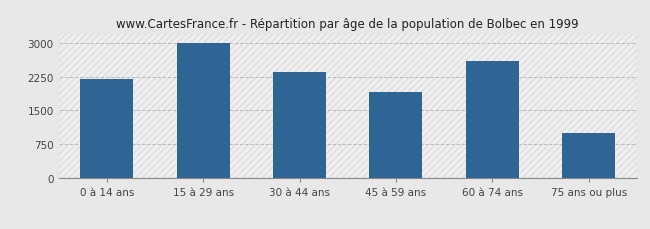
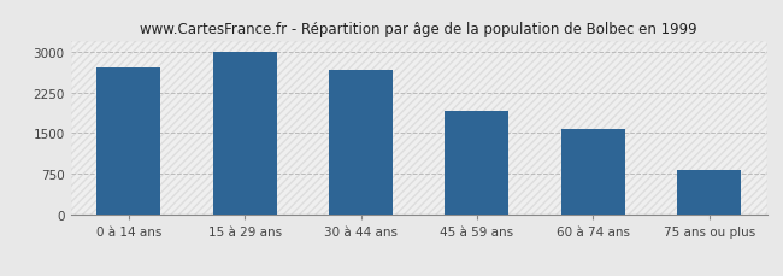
0 à 14 ans: 2200 -> 2700
30 à 44 ans: 2350 -> 2650
60 à 74 ans: 2600 -> 1580
75 ans ou plus: 1000 -> 820
